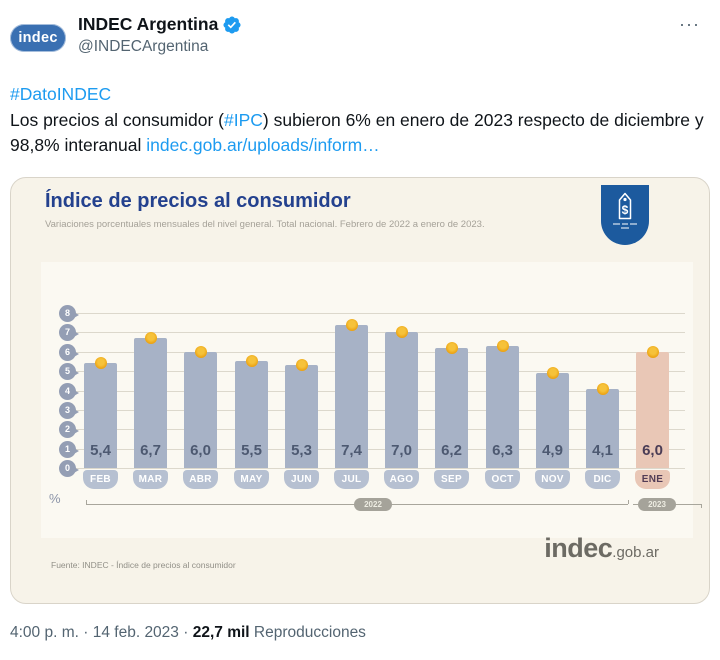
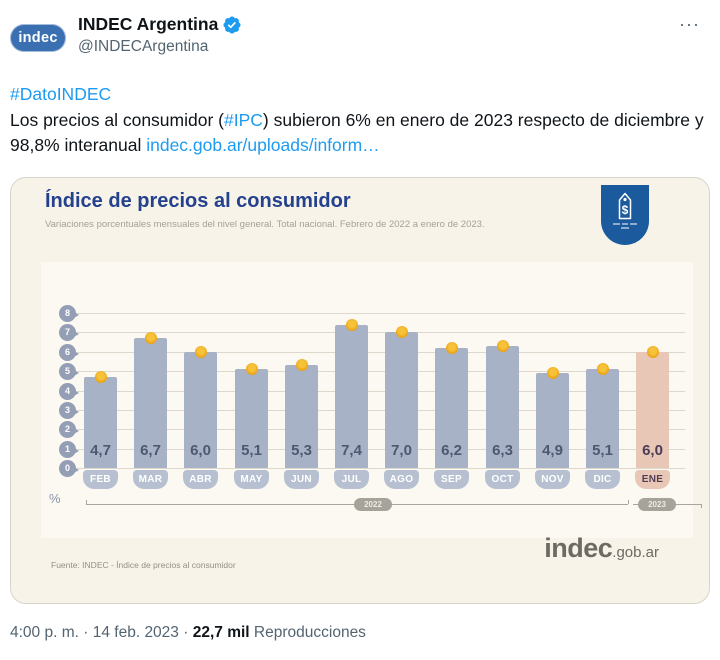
FEB: 5,4 -> 4,7
MAY: 5,5 -> 5,1
DIC: 4,1 -> 5,1
